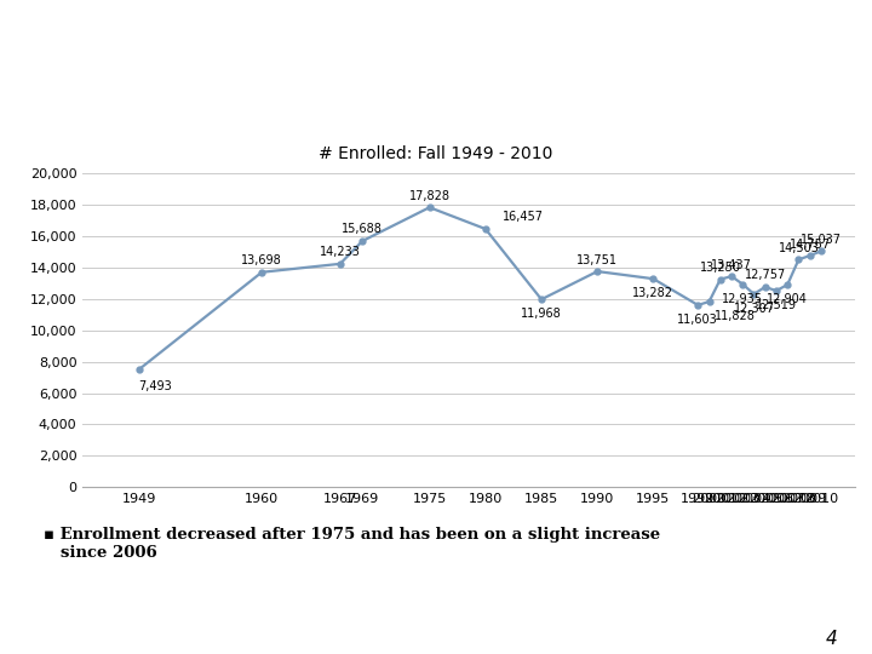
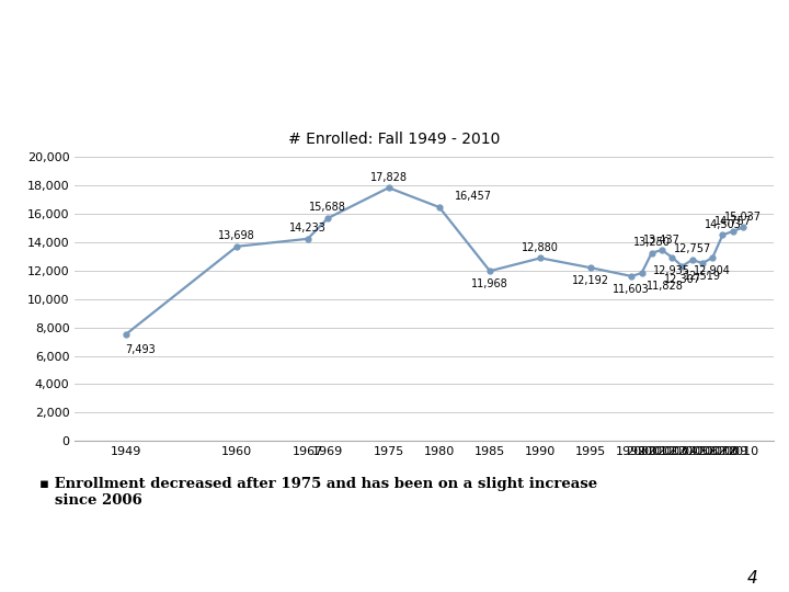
1990: 13,751 -> 12,880
1995: 13,282 -> 12,192
